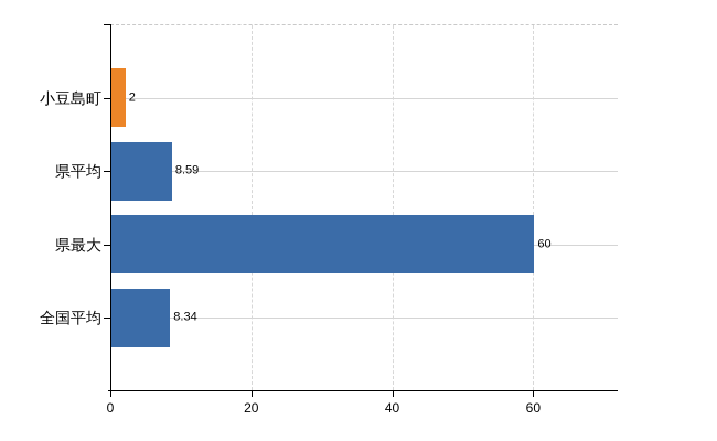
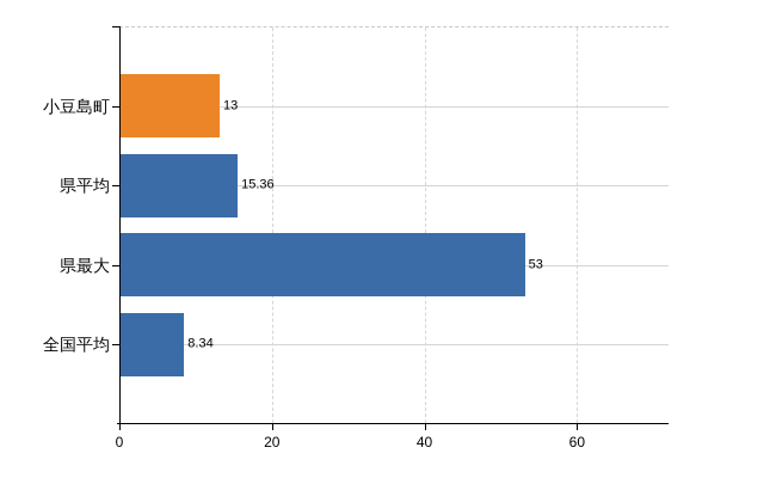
小豆島町: 2 -> 13
県平均: 8.59 -> 15.36
県最大: 60 -> 53
